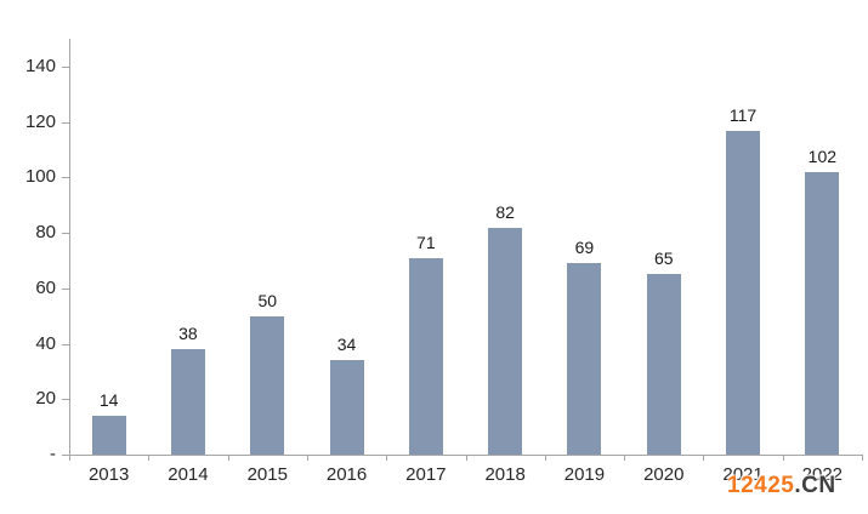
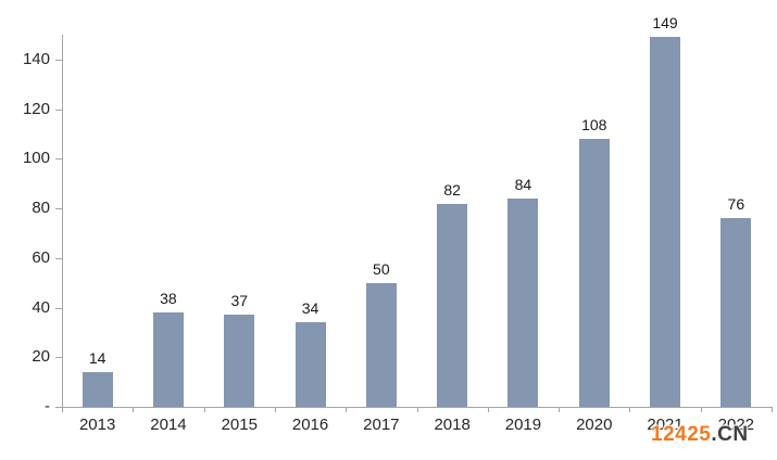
2015: 50 -> 37
2017: 71 -> 50
2019: 69 -> 84
2020: 65 -> 108
2021: 117 -> 149
2022: 102 -> 76
